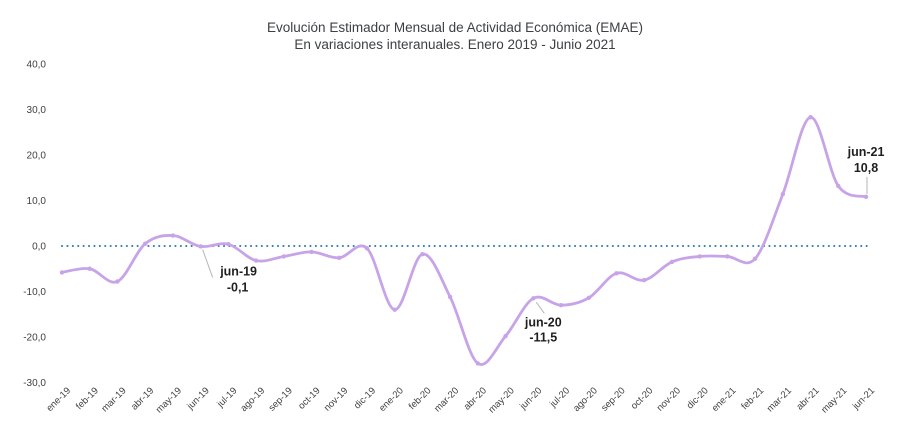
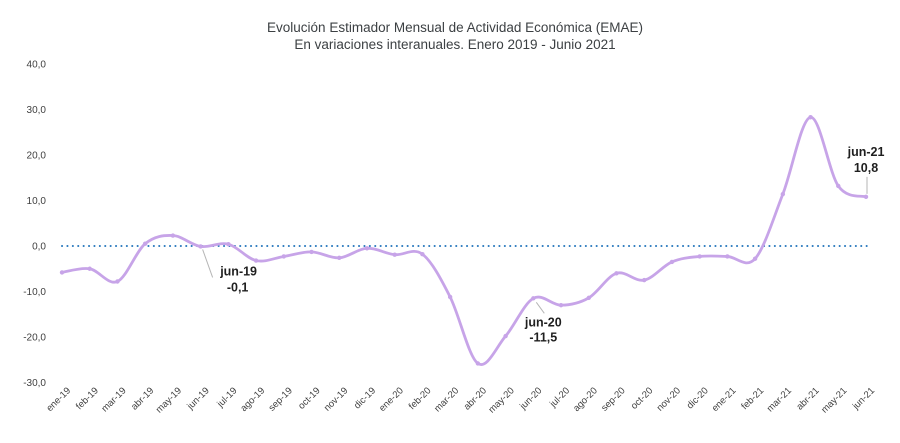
ene-20: -14 -> -2
